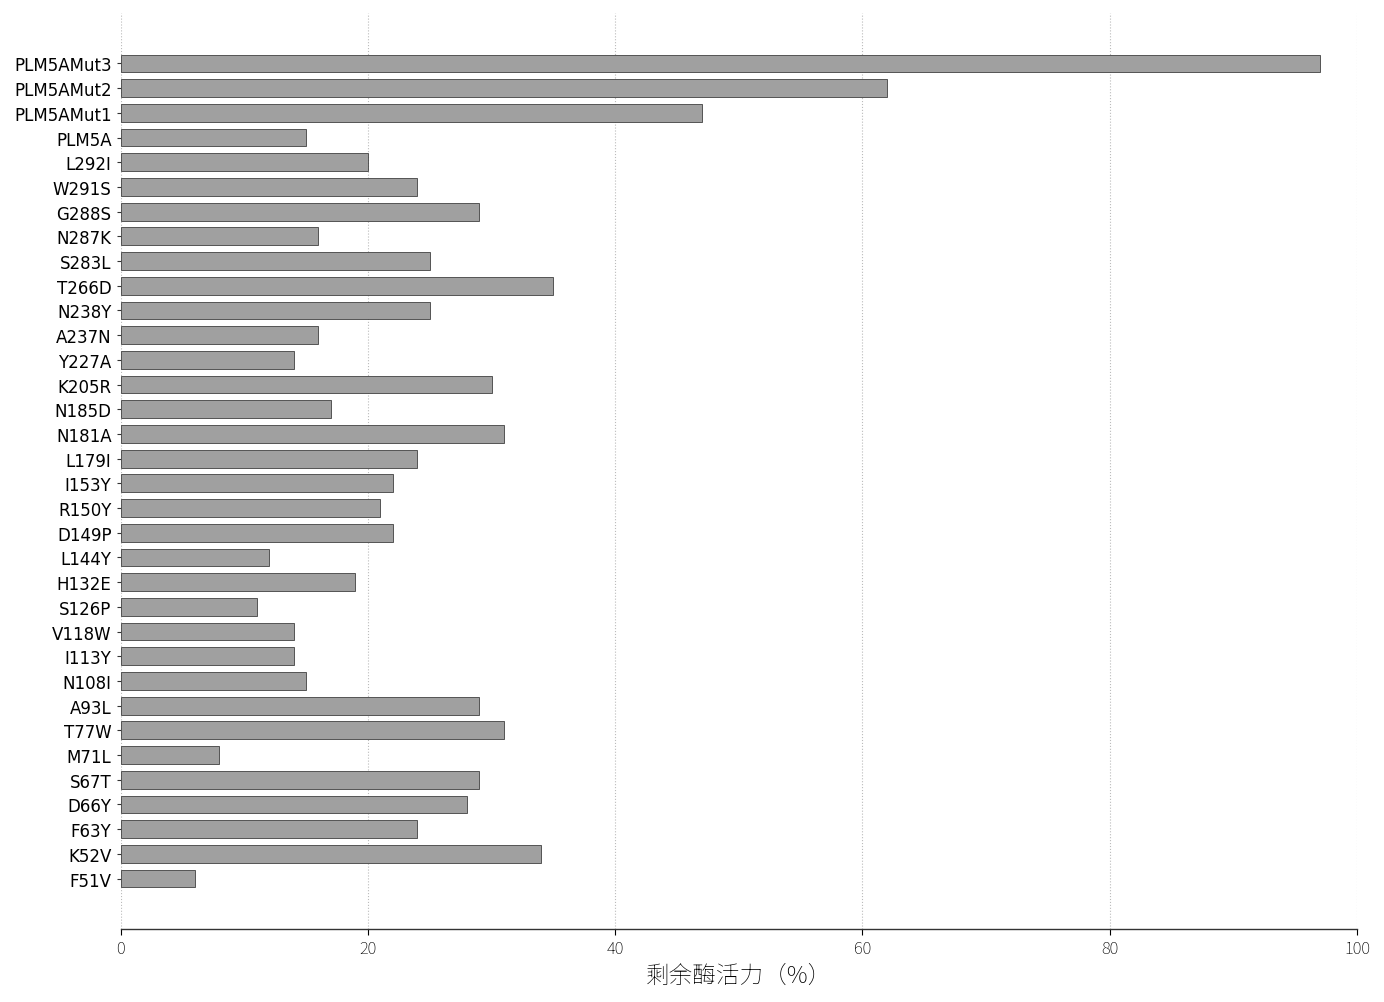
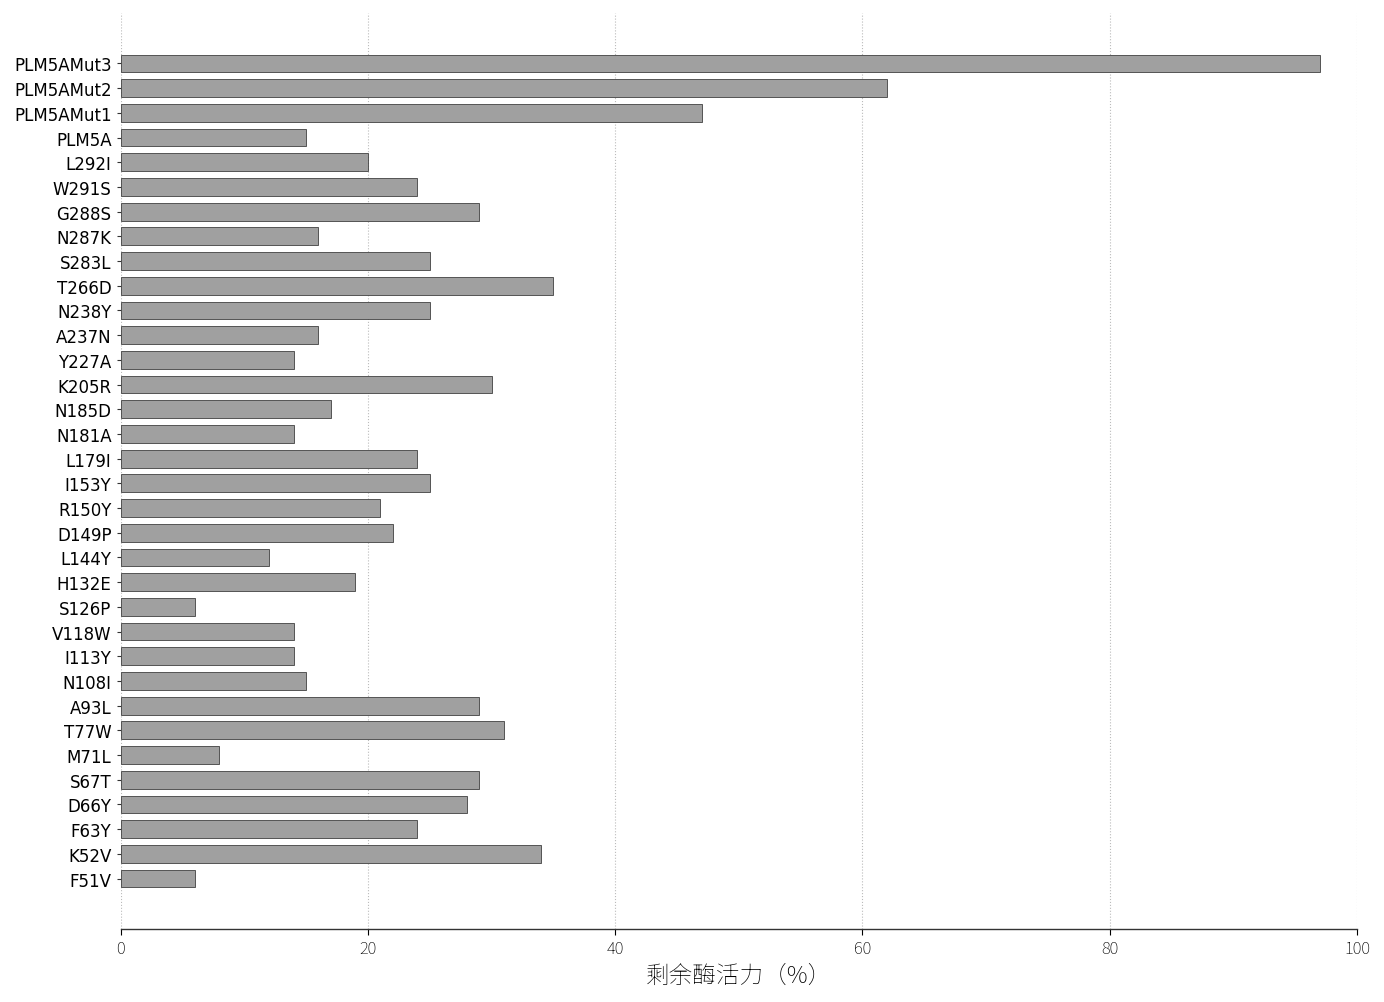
N181A: 31 -> 14
I153Y: 22 -> 25
S126P: 11 -> 6
